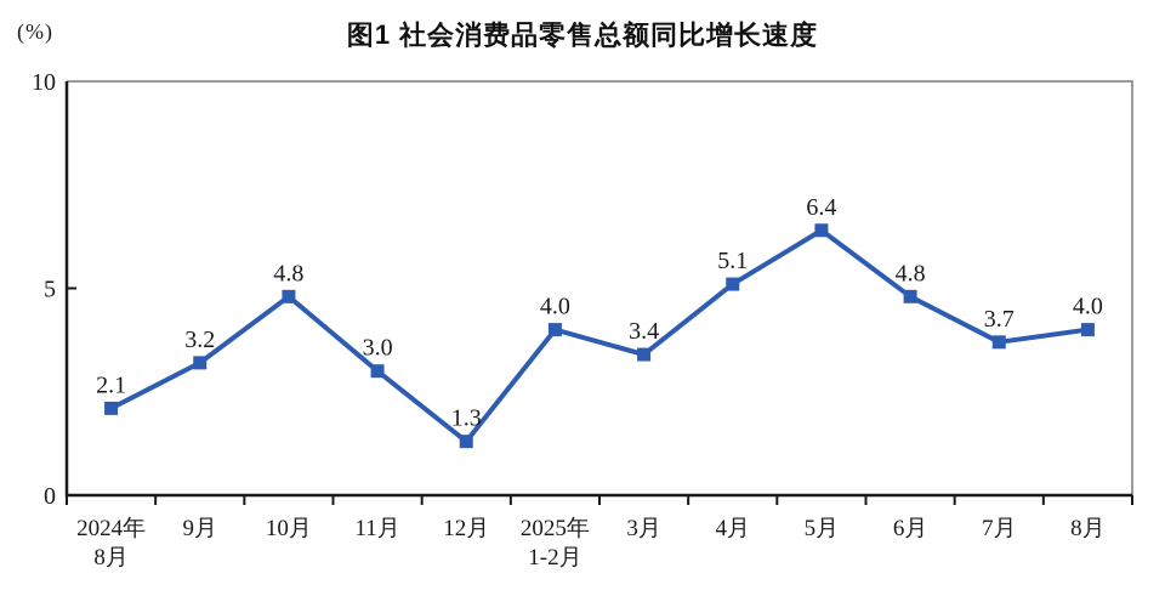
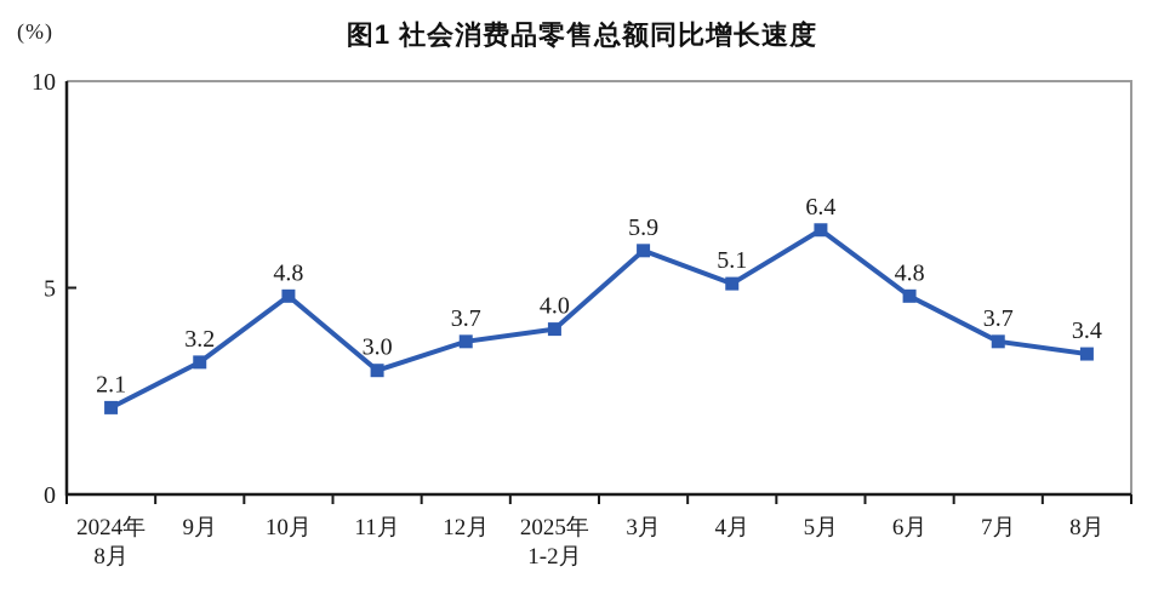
12月: 1.3 -> 3.7
3月: 3.4 -> 5.9
8月: 4.0 -> 3.4
